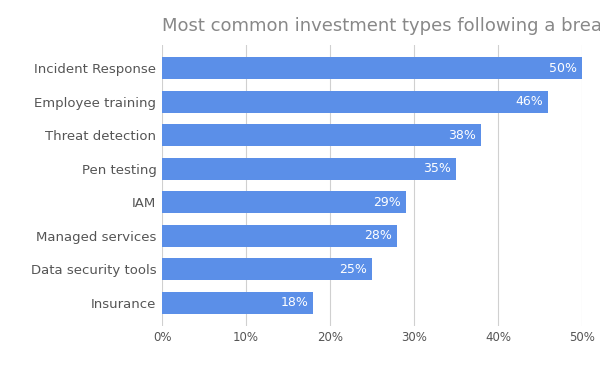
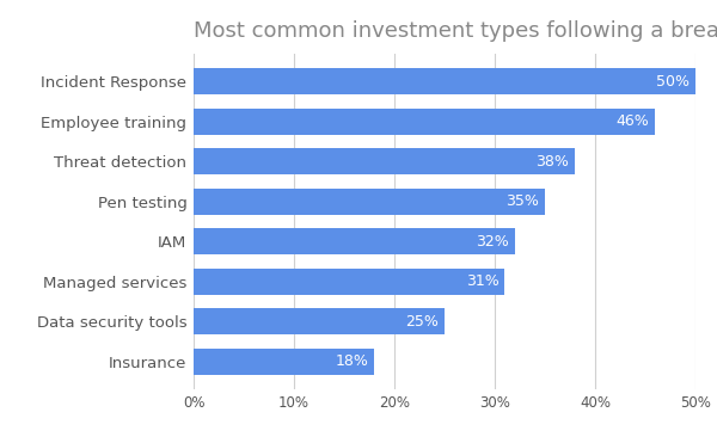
IAM: 29% -> 32%
Managed services: 28% -> 31%
